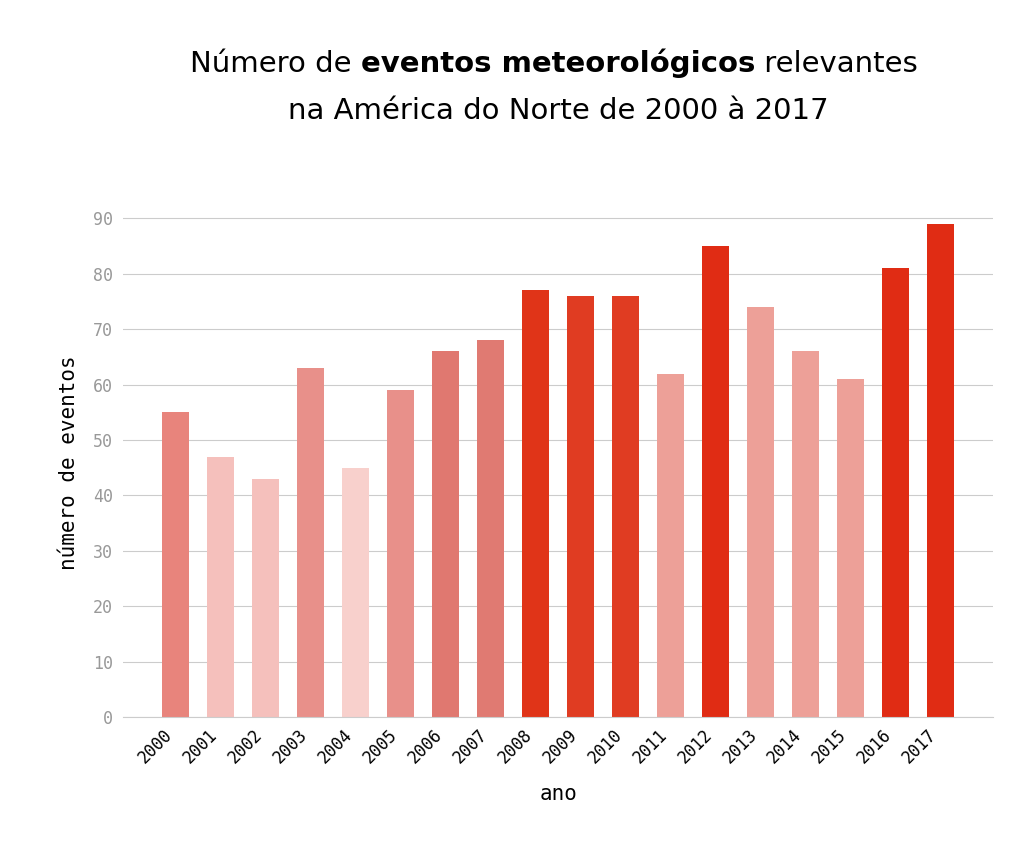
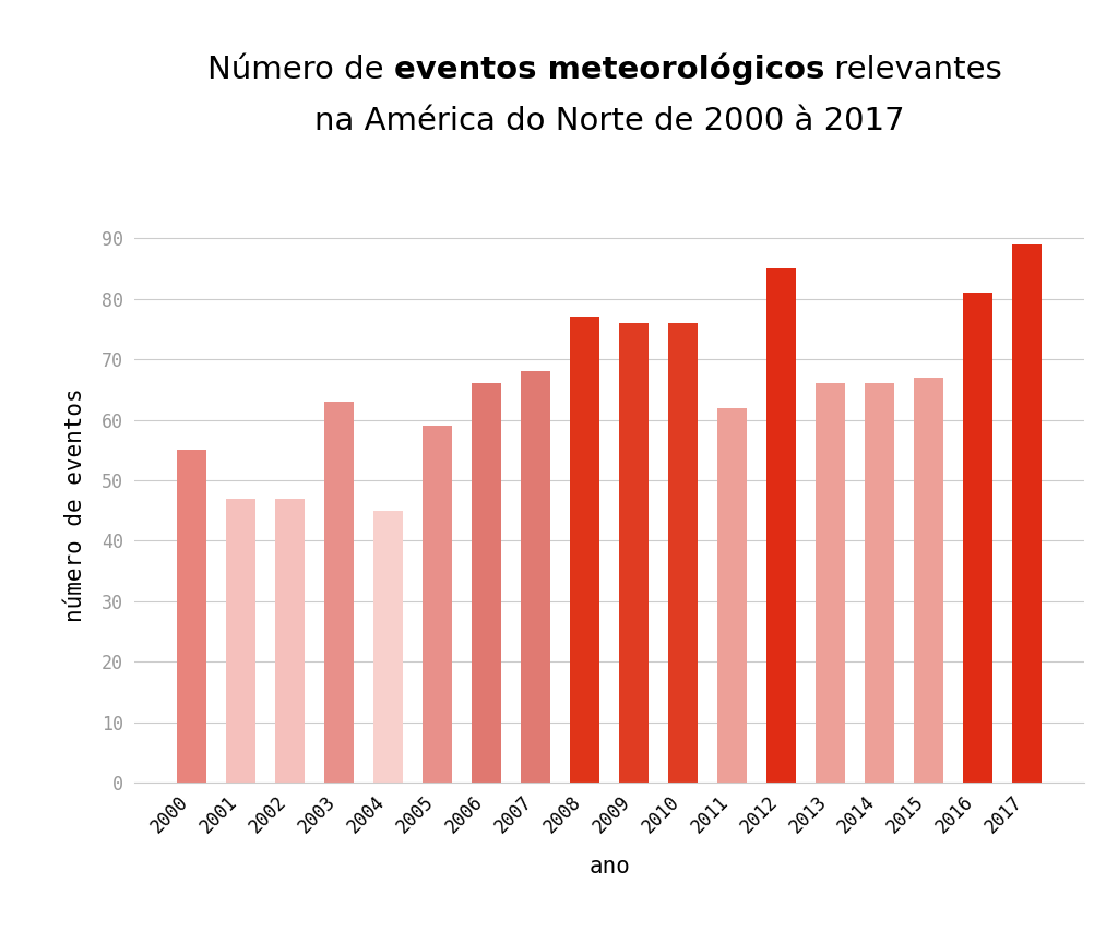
2002: 43 -> 47
2013: 74 -> 66
2015: 61 -> 67
